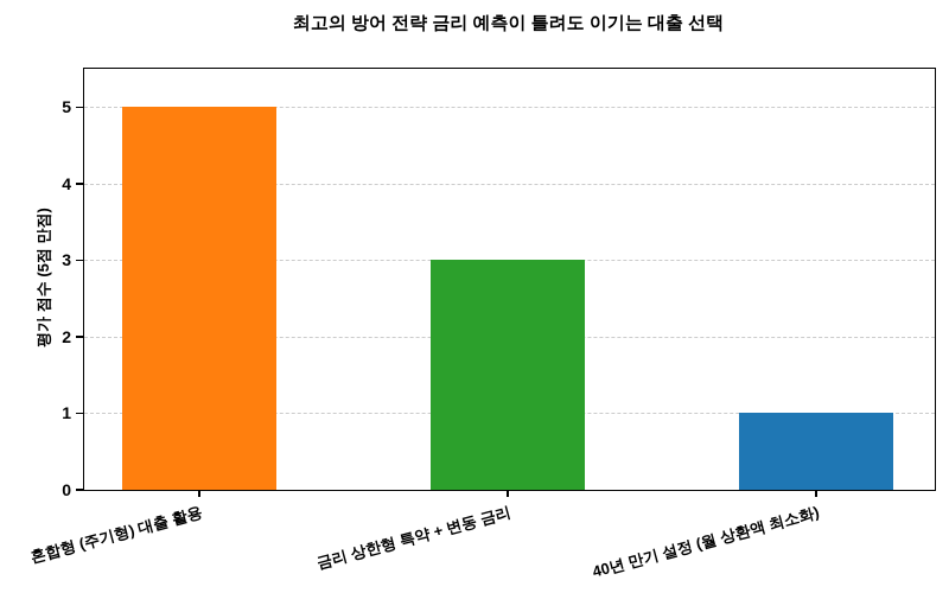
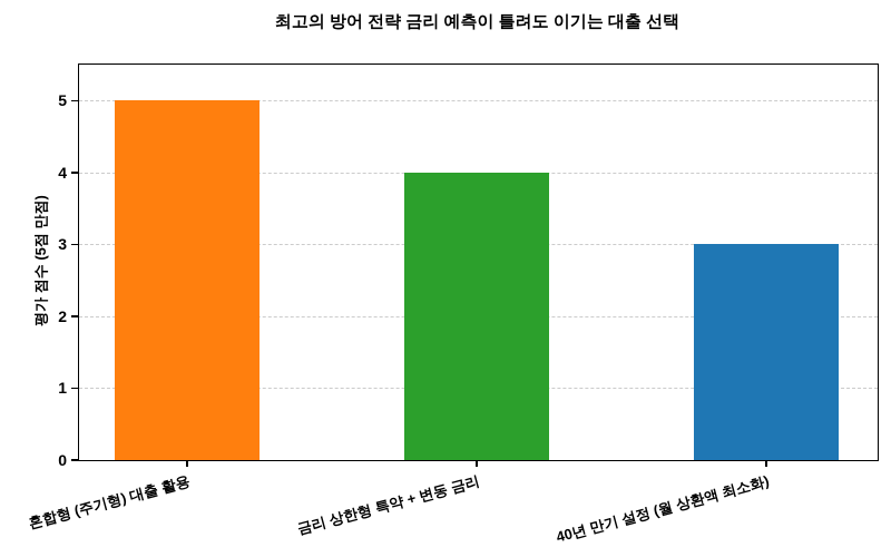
금리 상한형 특약 + 변동 금리: 3 -> 4
40년 만기 설정 (월 상환액 최소화): 1 -> 3
